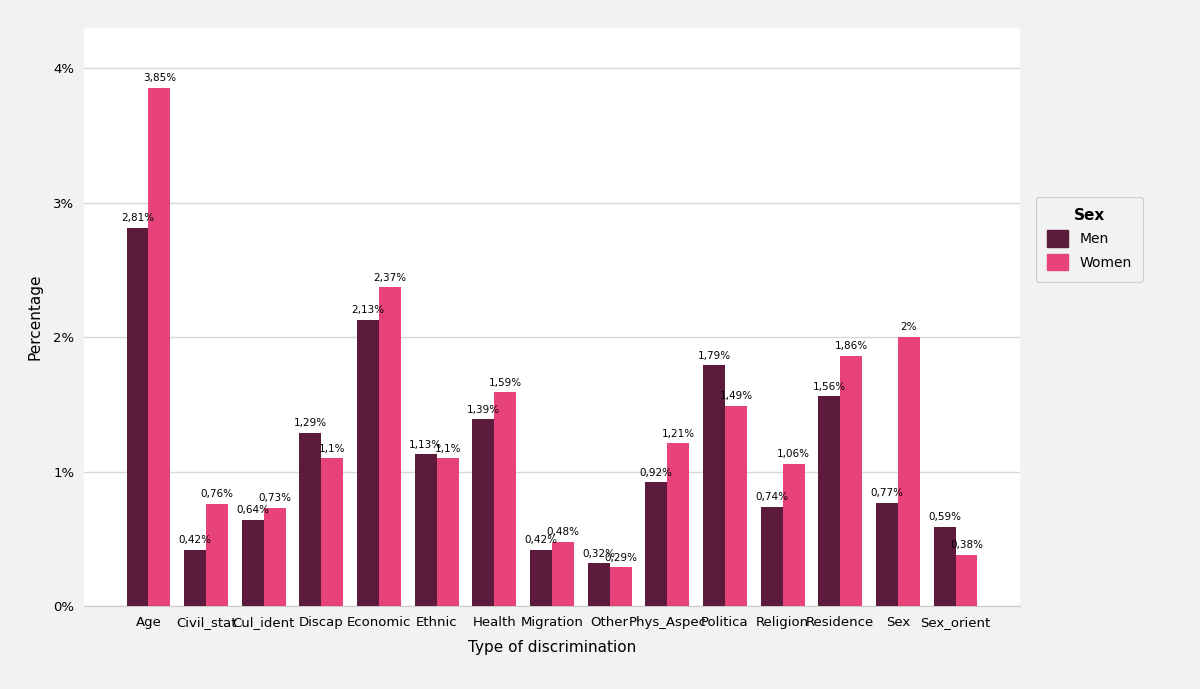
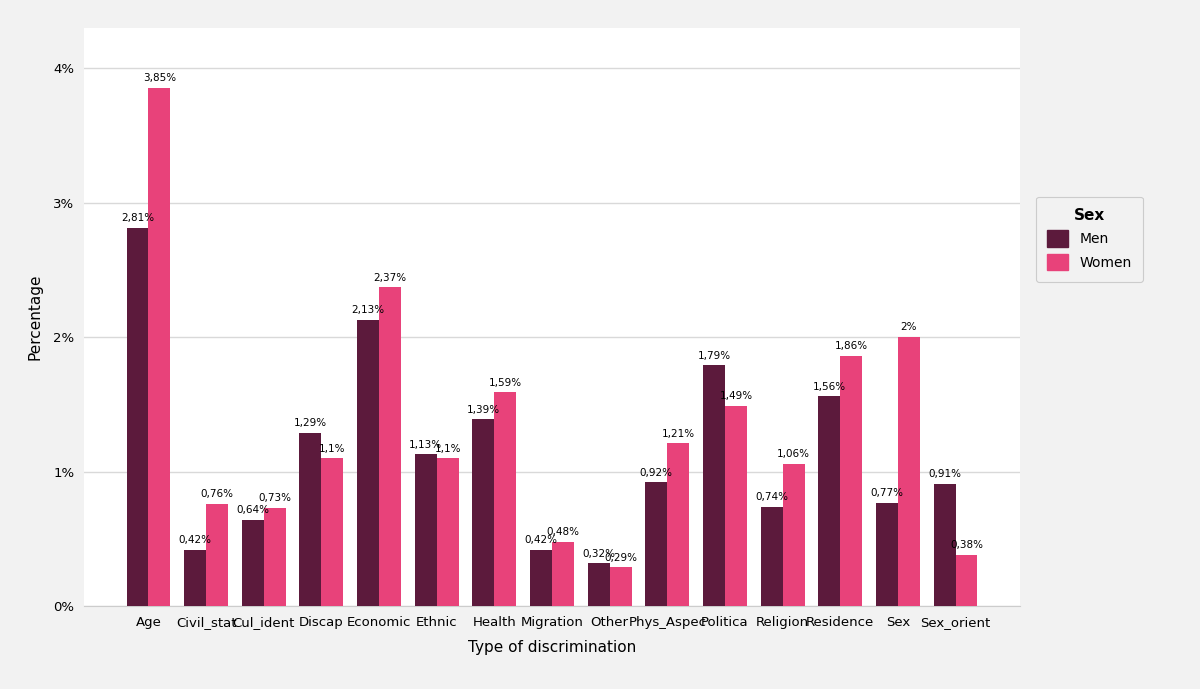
Men/Sex_orient: 0,59% -> 0,91%
